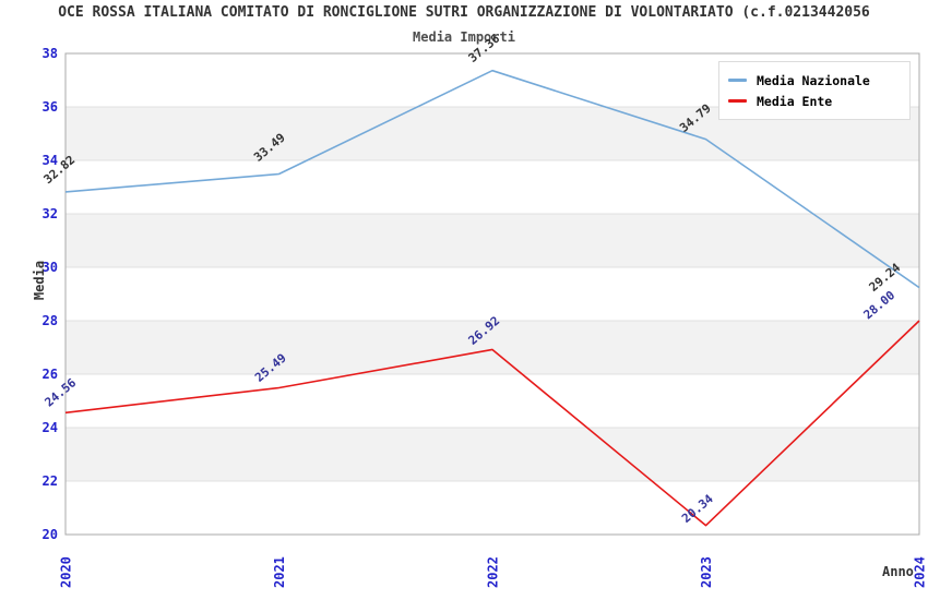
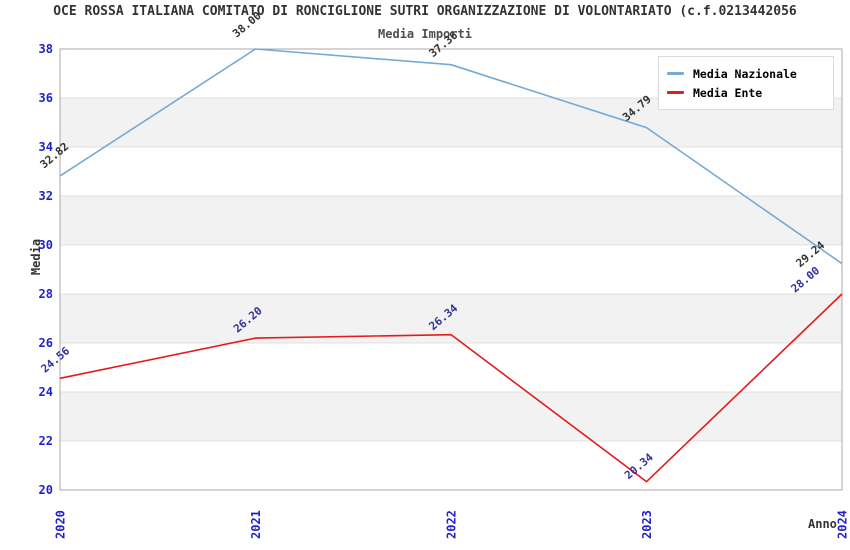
Media Nazionale/2021: 33.49 -> 38.00
Media Ente/2021: 25.49 -> 26.20
Media Ente/2022: 26.92 -> 26.34
